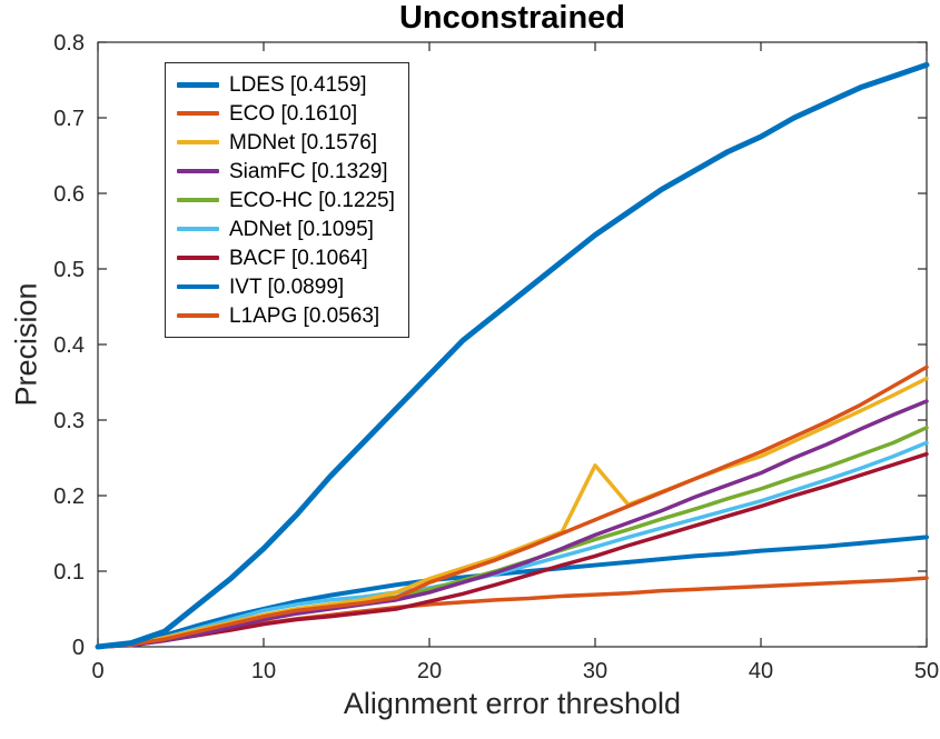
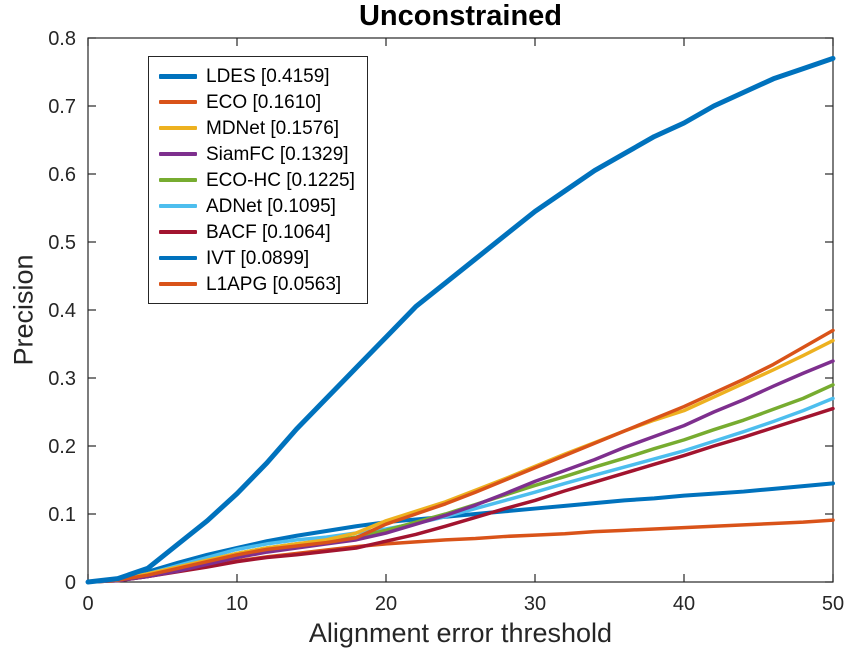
MDNet [0.1576]/30: 0.24 -> 0.17
